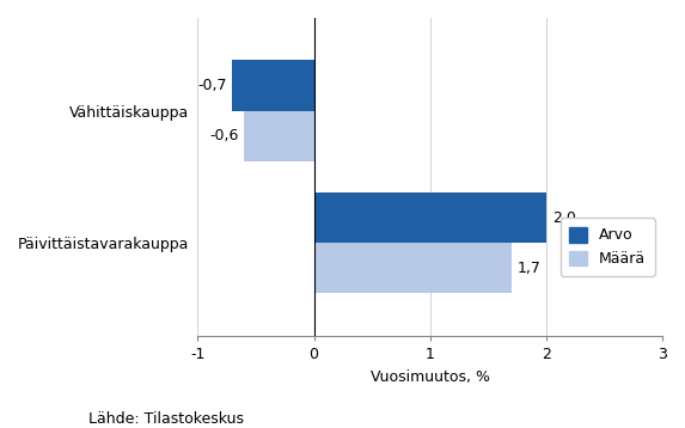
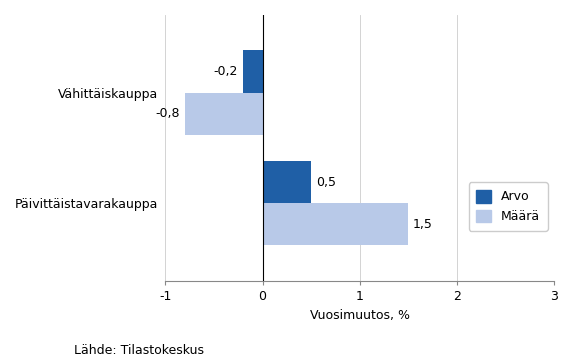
Arvo/Vähittäiskauppa: -0,7 -> -0,2
Määrä/Vähittäiskauppa: -0,6 -> -0,8
Arvo/Päivittäistavarakauppa: 2,0 -> 0,5
Määrä/Päivittäistavarakauppa: 1,7 -> 1,5
